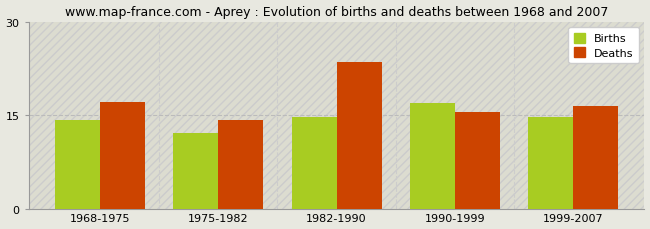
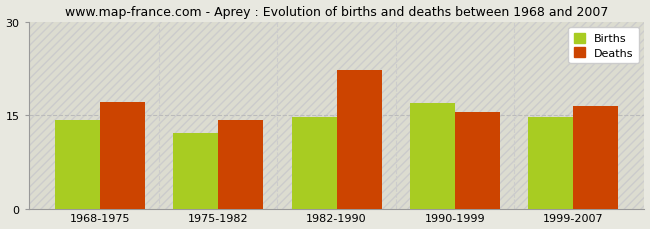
Deaths/1982-1990: 23.5 -> 22.2
